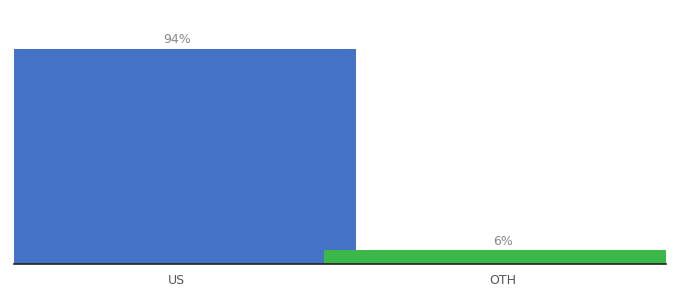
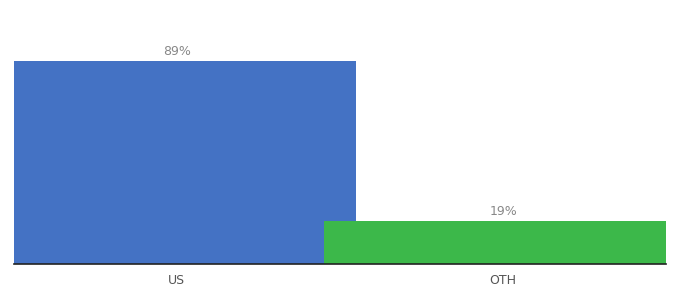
US: 94% -> 89%
OTH: 6% -> 19%
